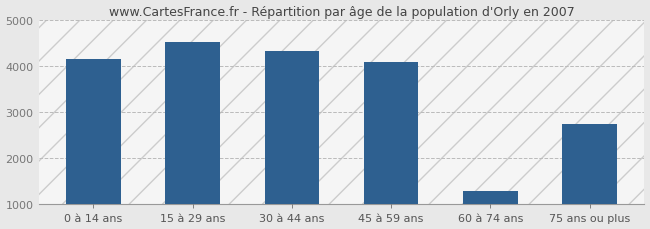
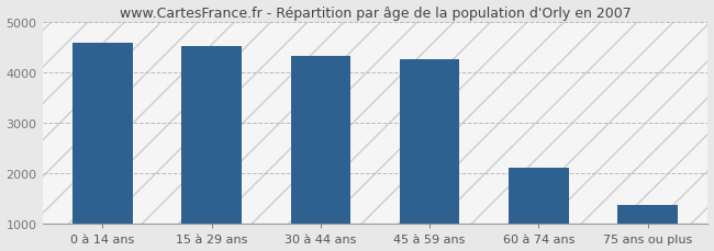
0 à 14 ans: 4150 -> 4580
45 à 59 ans: 4100 -> 4270
60 à 74 ans: 1300 -> 2120
75 ans ou plus: 2750 -> 1370
